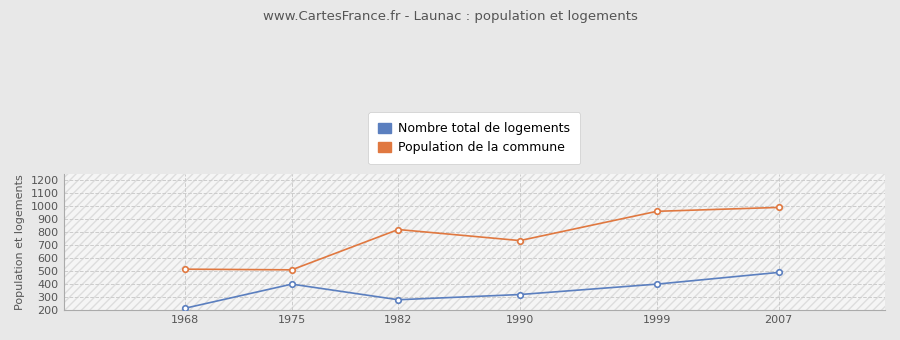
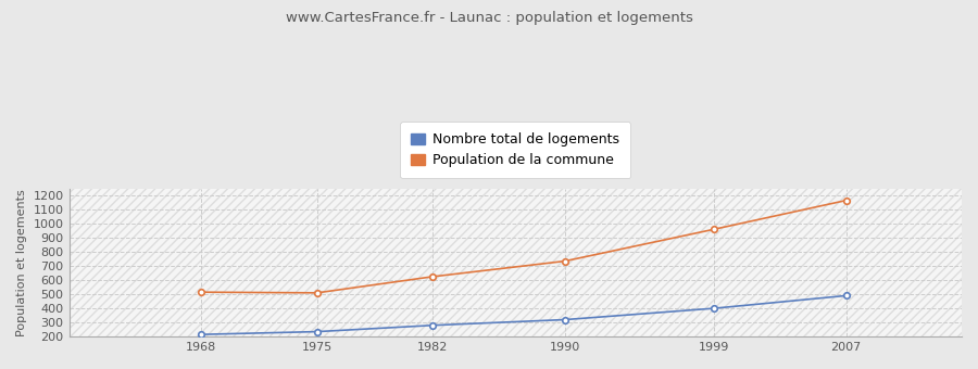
Nombre total de logements/1975: 400 -> 240
Population de la commune/1982: 820 -> 620
Population de la commune/2007: 990 -> 1160
